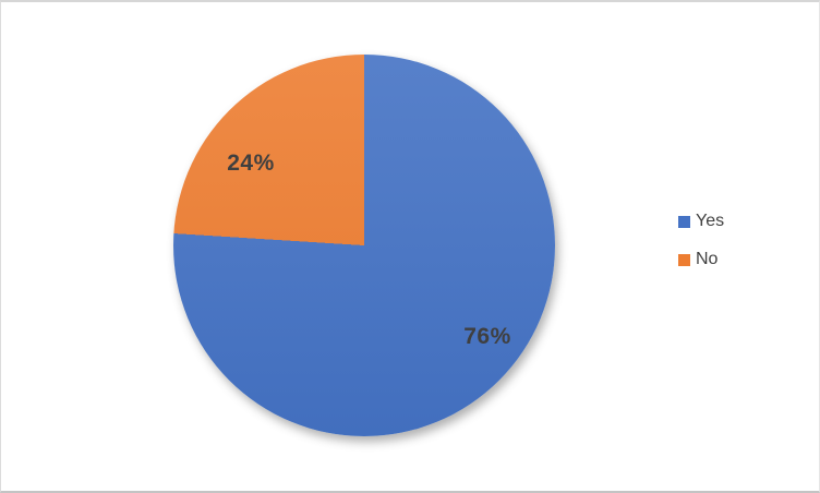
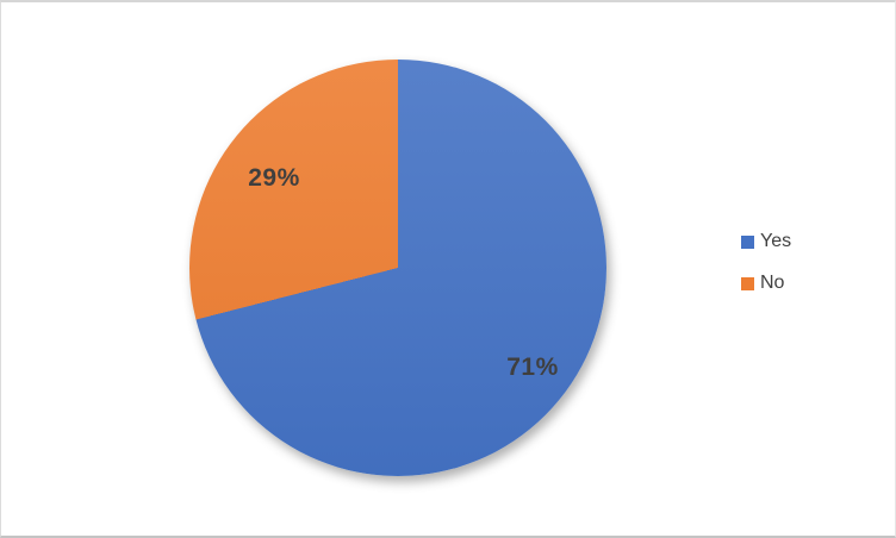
Yes: 76% -> 71%
No: 24% -> 29%
